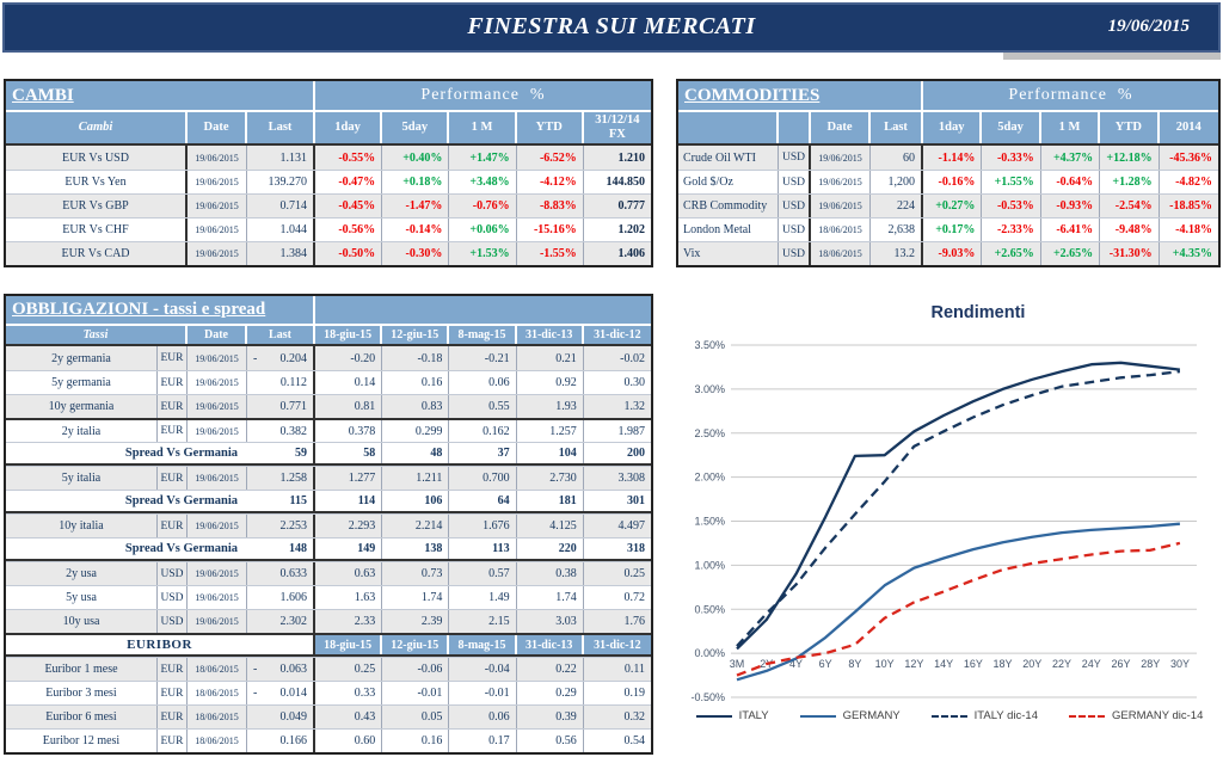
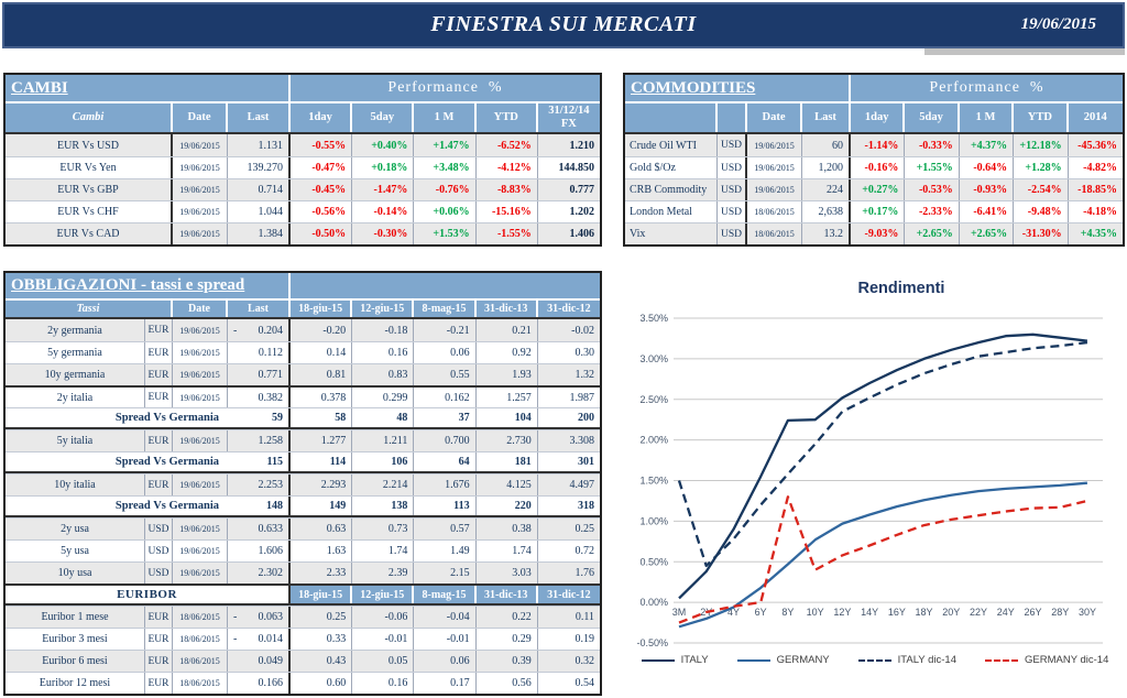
ITALY dic-14/3M: 0.1% -> 1.5%
GERMANY dic-14/8Y: 0.1% -> 1.3%
